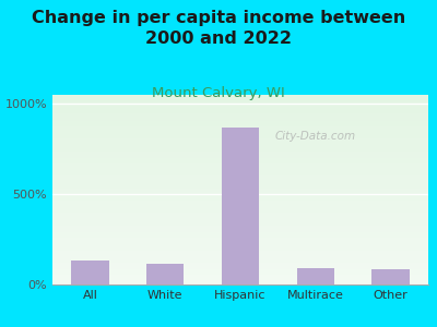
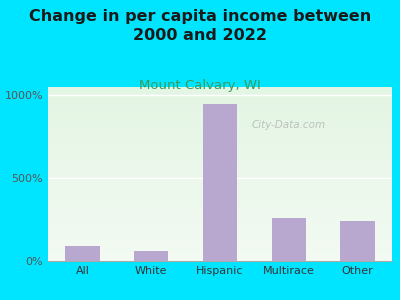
All: 130% -> 90%
White: 120% -> 60%
Hispanic: 870% -> 950%
Multirace: 90% -> 260%
Other: 80% -> 240%
